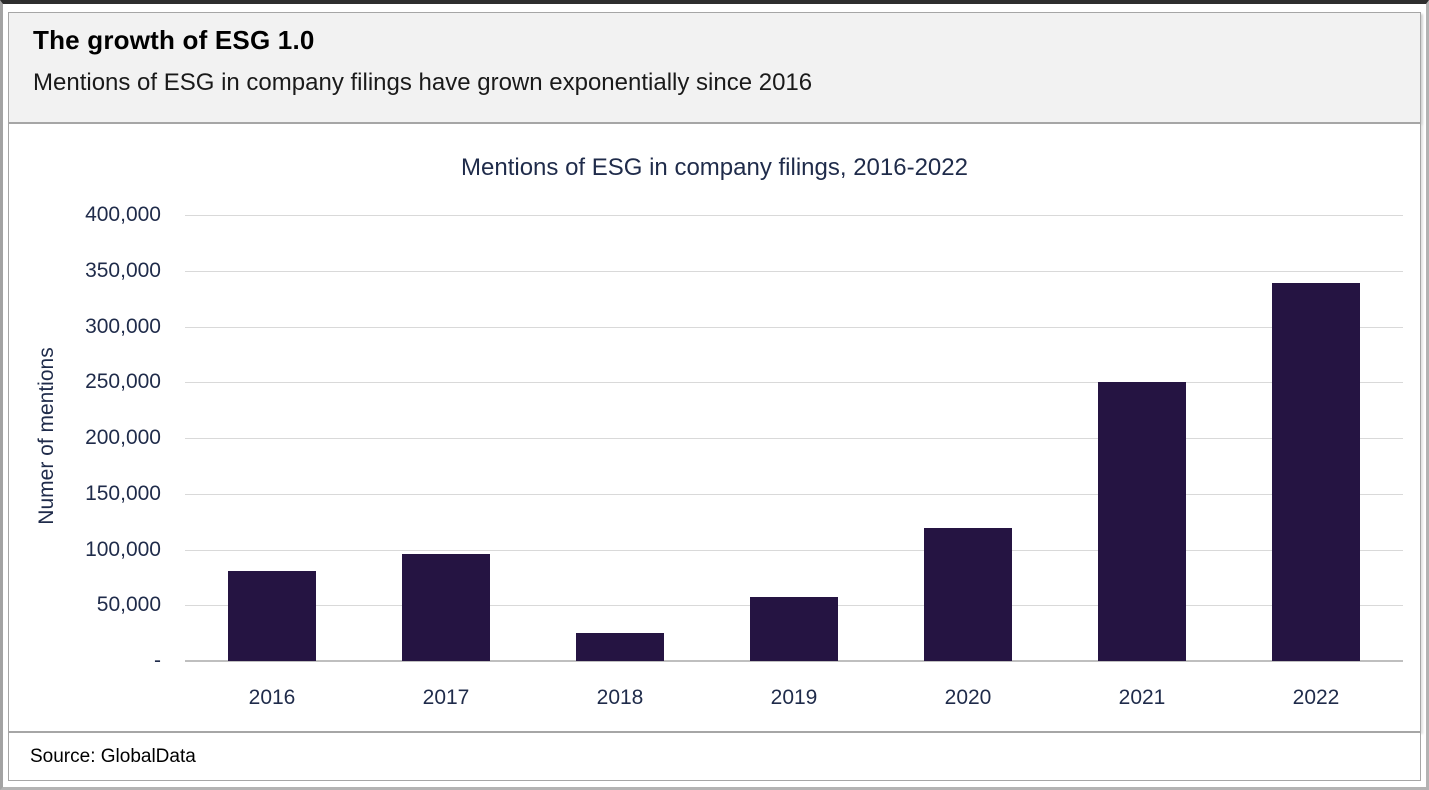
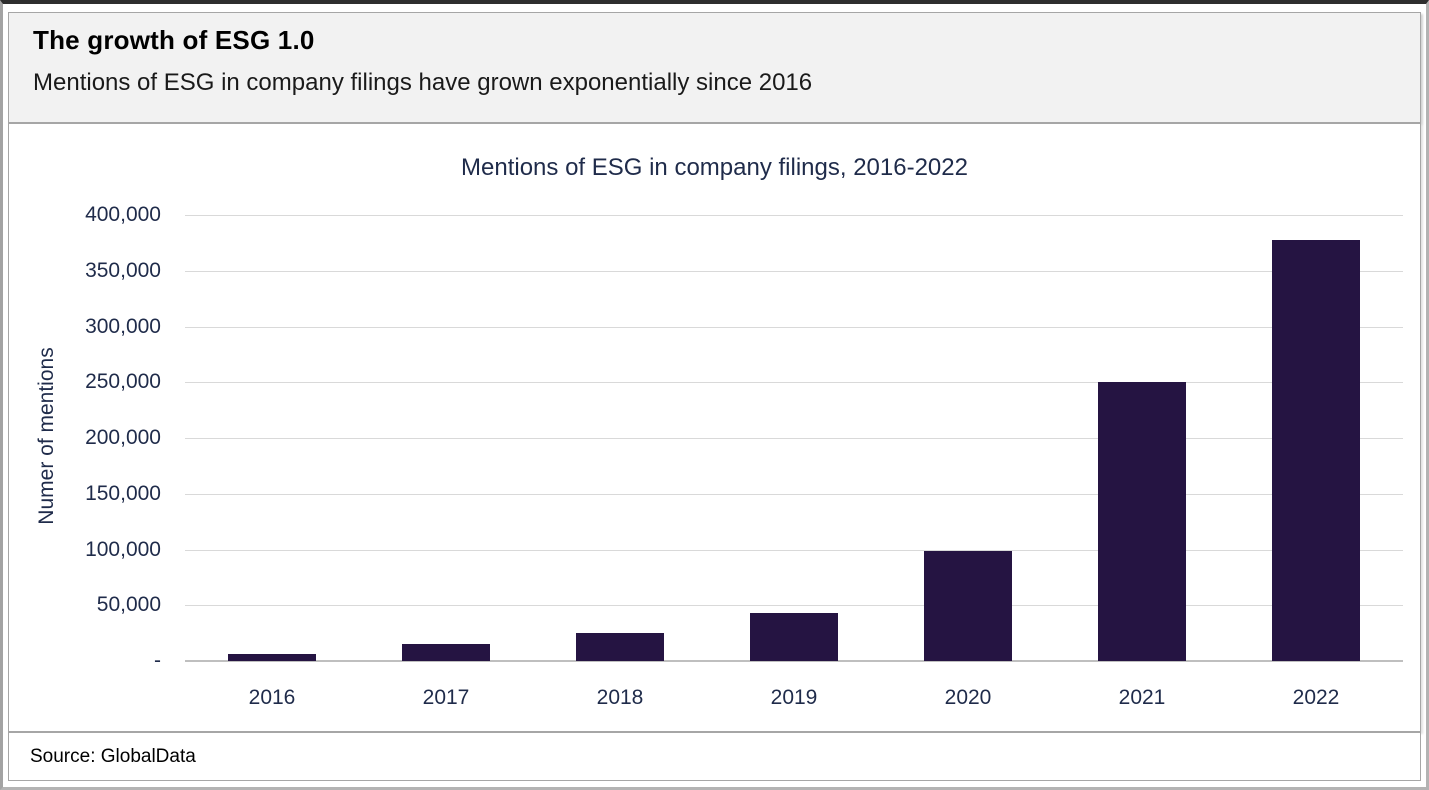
2016: 81000 -> 6000
2017: 96000 -> 15000
2019: 57000 -> 43000
2020: 119000 -> 99000
2022: 339000 -> 378000
